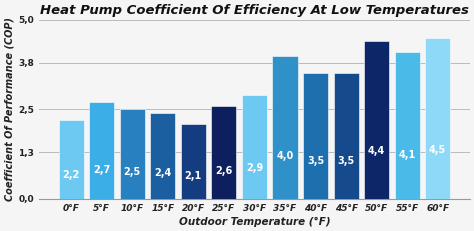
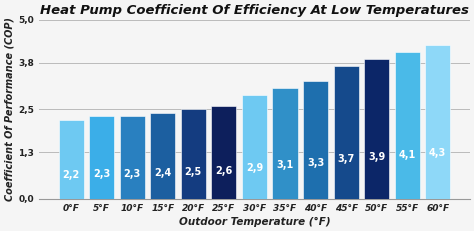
5°F: 2,7 -> 2,3
10°F: 2,5 -> 2,3
20°F: 2,1 -> 2,5
35°F: 4,0 -> 3,1
40°F: 3,5 -> 3,3
45°F: 3,5 -> 3,7
50°F: 4,4 -> 3,9
60°F: 4,5 -> 4,3
